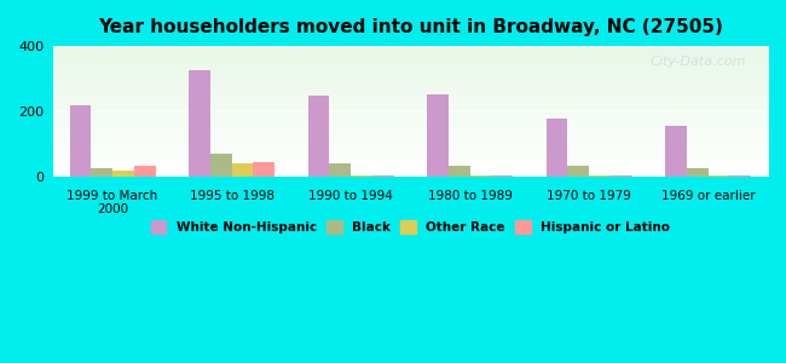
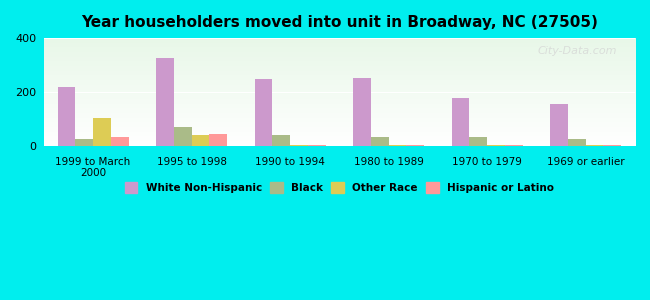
Other Race/1999 to March 2000: 20 -> 105
